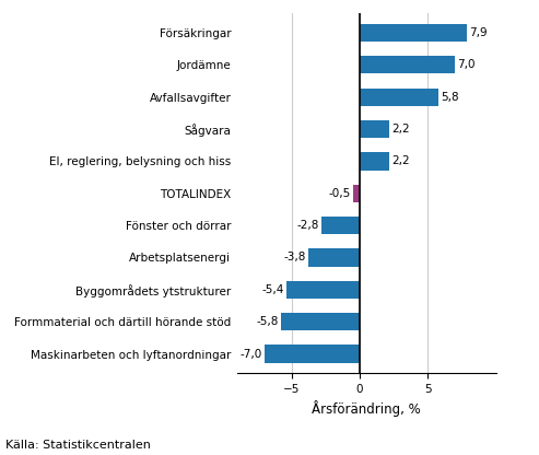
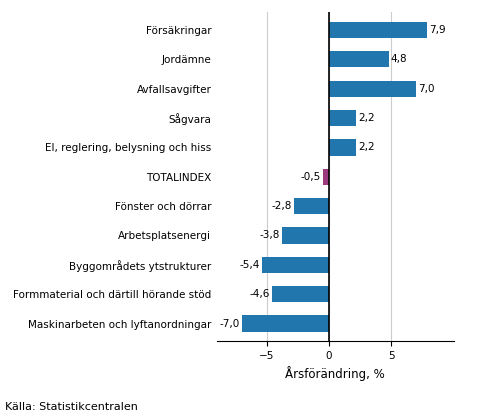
Jordämne: 7,0 -> 4,8
Avfallsavgifter: 5,8 -> 7,0
Formmaterial och därtill hörande stöd: -5,8 -> -4,6
